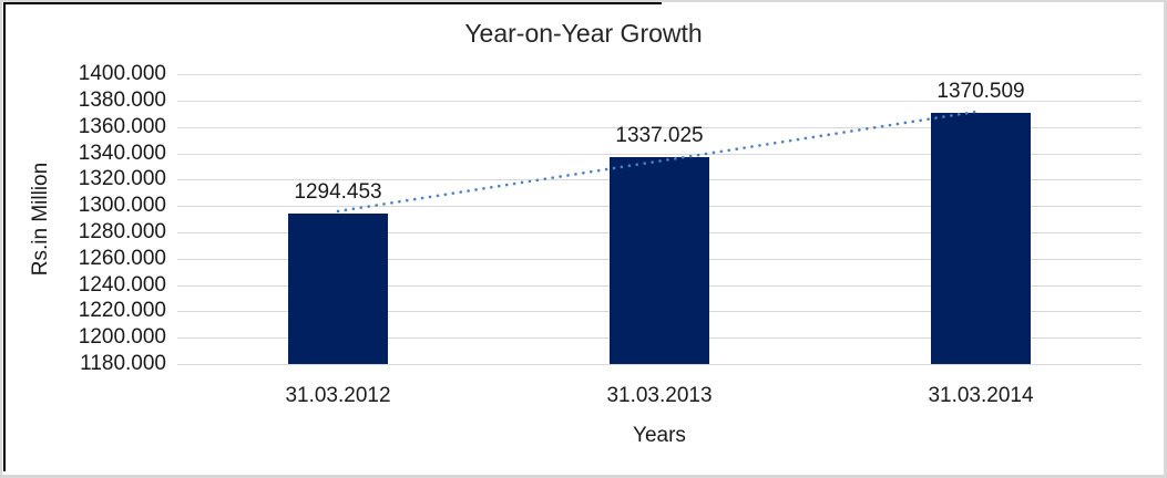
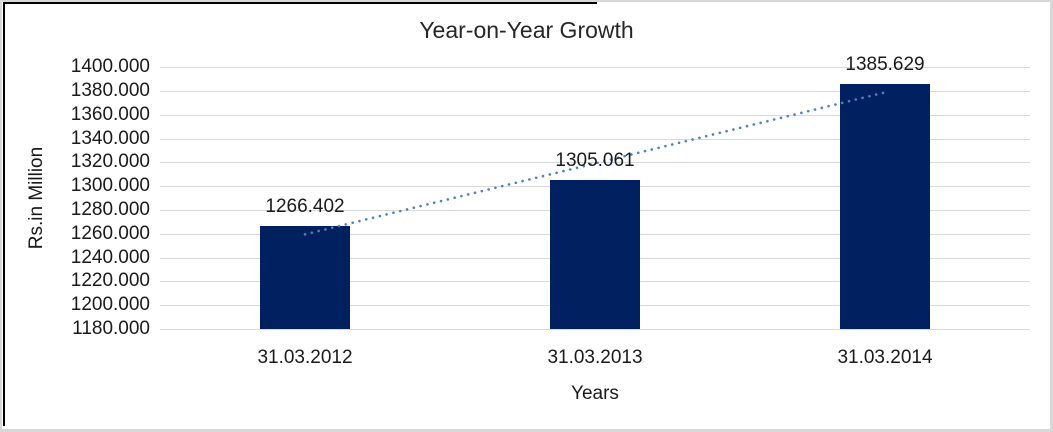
31.03.2012: 1294.453 -> 1266.402
31.03.2013: 1337.025 -> 1305.061
31.03.2014: 1370.509 -> 1385.629
